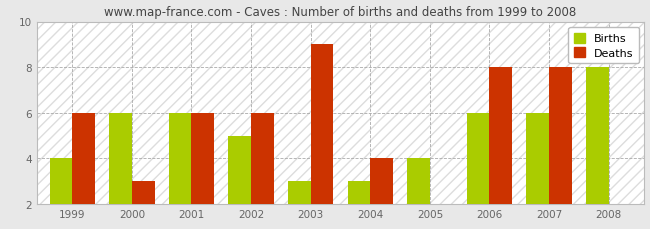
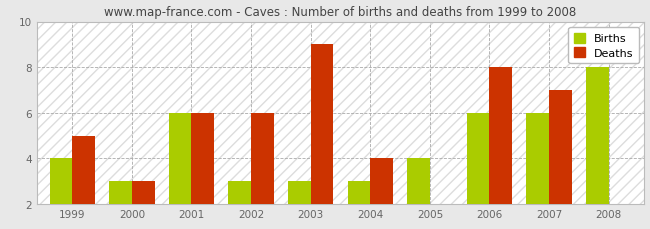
Deaths/1999: 6 -> 5
Births/2000: 6 -> 3
Births/2002: 5 -> 3
Deaths/2007: 8 -> 7
